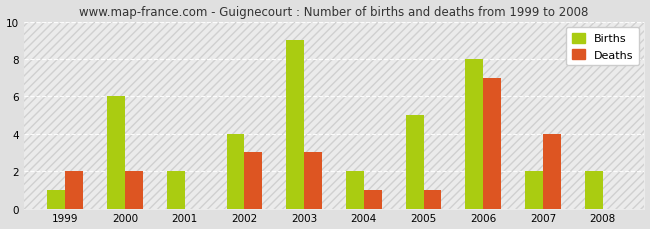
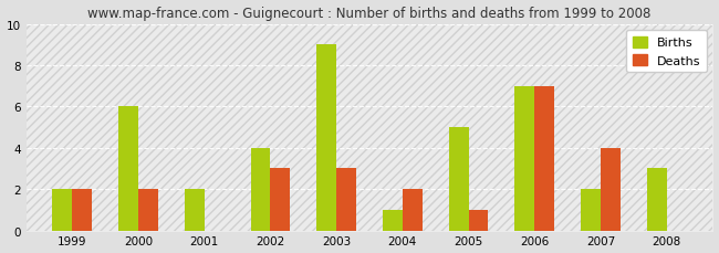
Births/1999: 1 -> 2
Births/2004: 2 -> 1
Deaths/2004: 1 -> 2
Births/2006: 8 -> 7
Births/2008: 2 -> 3
